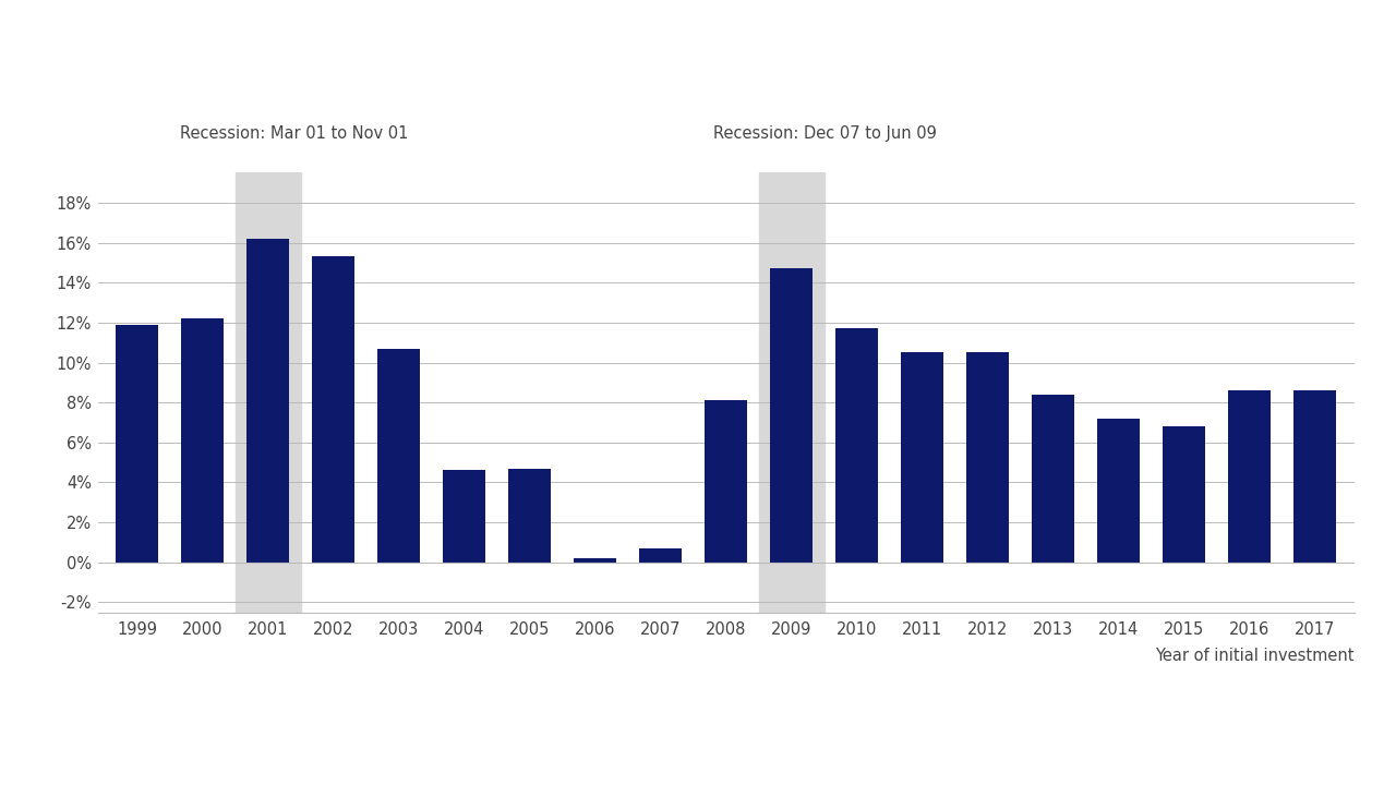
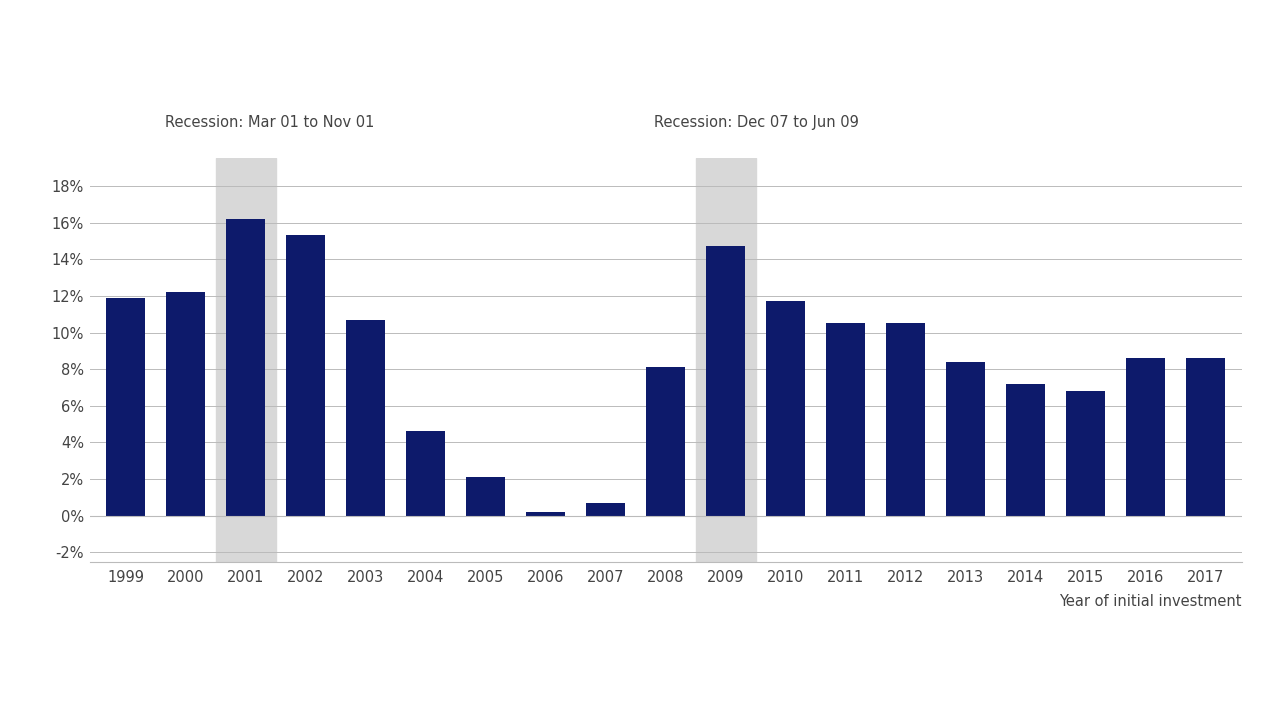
2005: 4.7% -> 2.1%
